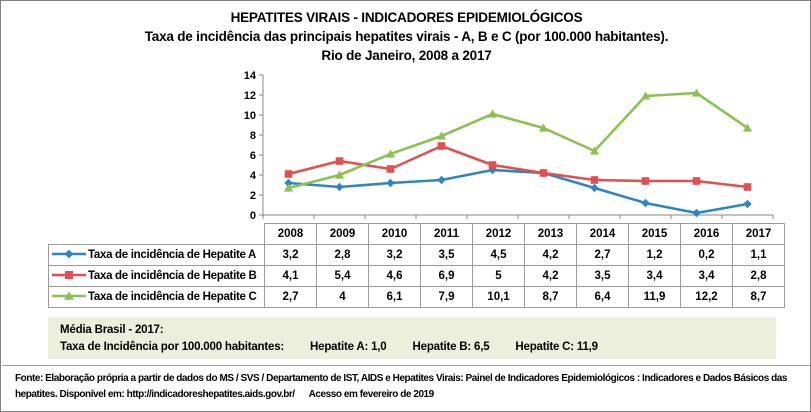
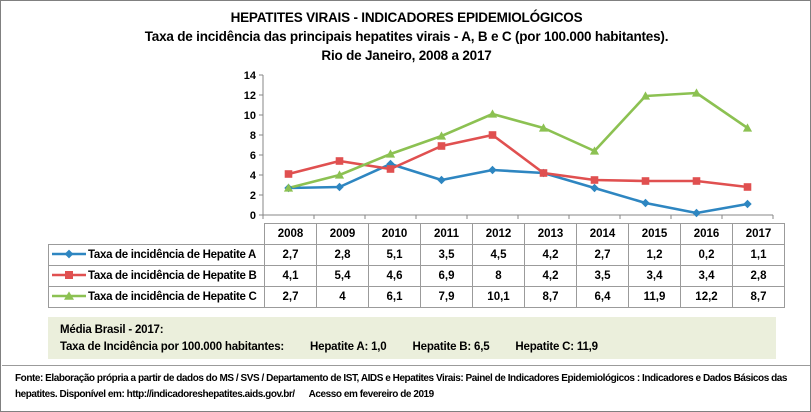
Taxa de incidência de Hepatite A/2008: 3,2 -> 2,7
Taxa de incidência de Hepatite A/2010: 3,2 -> 5,1
Taxa de incidência de Hepatite B/2012: 5 -> 8
